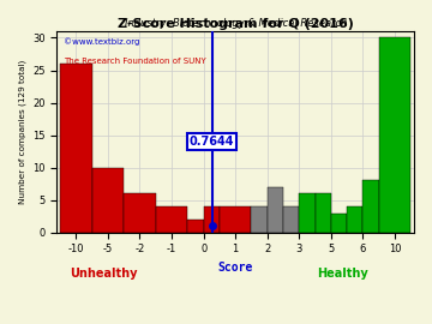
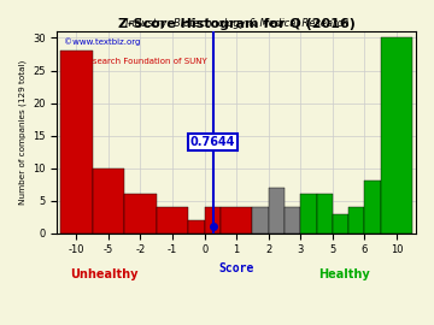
-10: 26 -> 28
